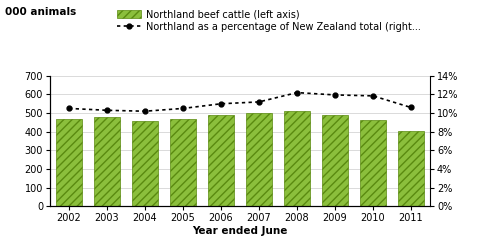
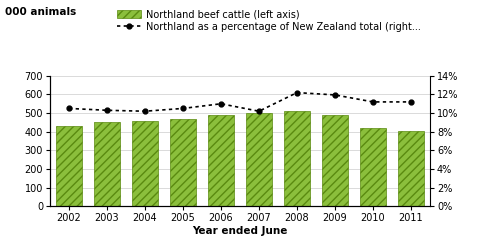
Northland beef cattle (left axis)/2002: 470 -> 430
Northland beef cattle (left axis)/2003: 480 -> 450
Northland as a percentage of New Zealand total (right.../2007: 11.2% -> 10.2%
Northland beef cattle (left axis)/2010: 460 -> 420
Northland as a percentage of New Zealand total (right.../2010: 11.8% -> 11.2%
Northland as a percentage of New Zealand total (right.../2011: 10.6% -> 11.2%
